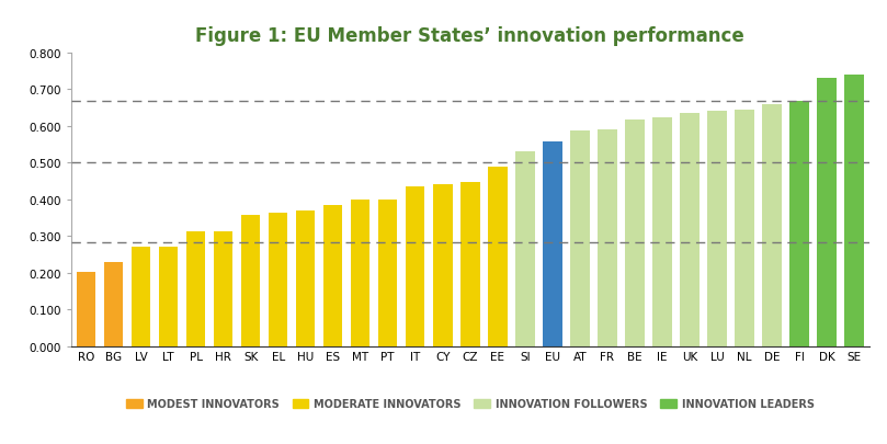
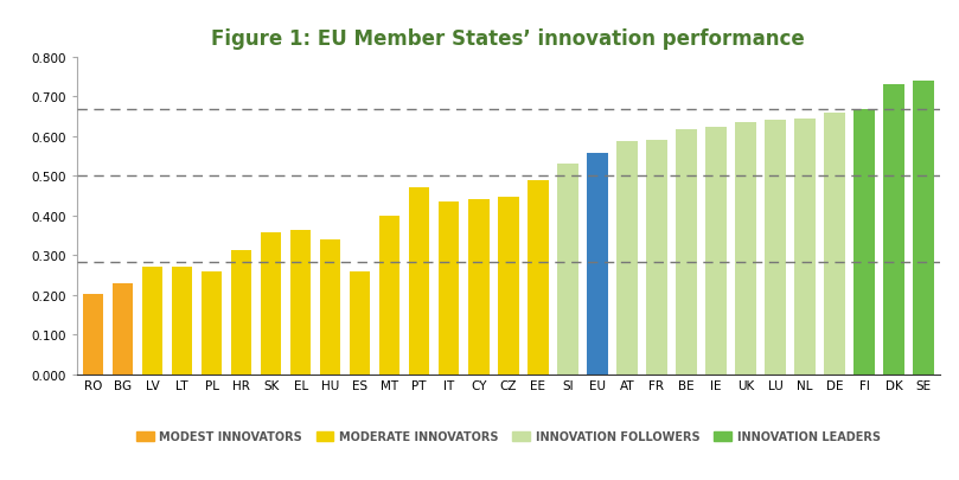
PL: 0.312 -> 0.260
HU: 0.370 -> 0.340
ES: 0.385 -> 0.260
PT: 0.400 -> 0.470
